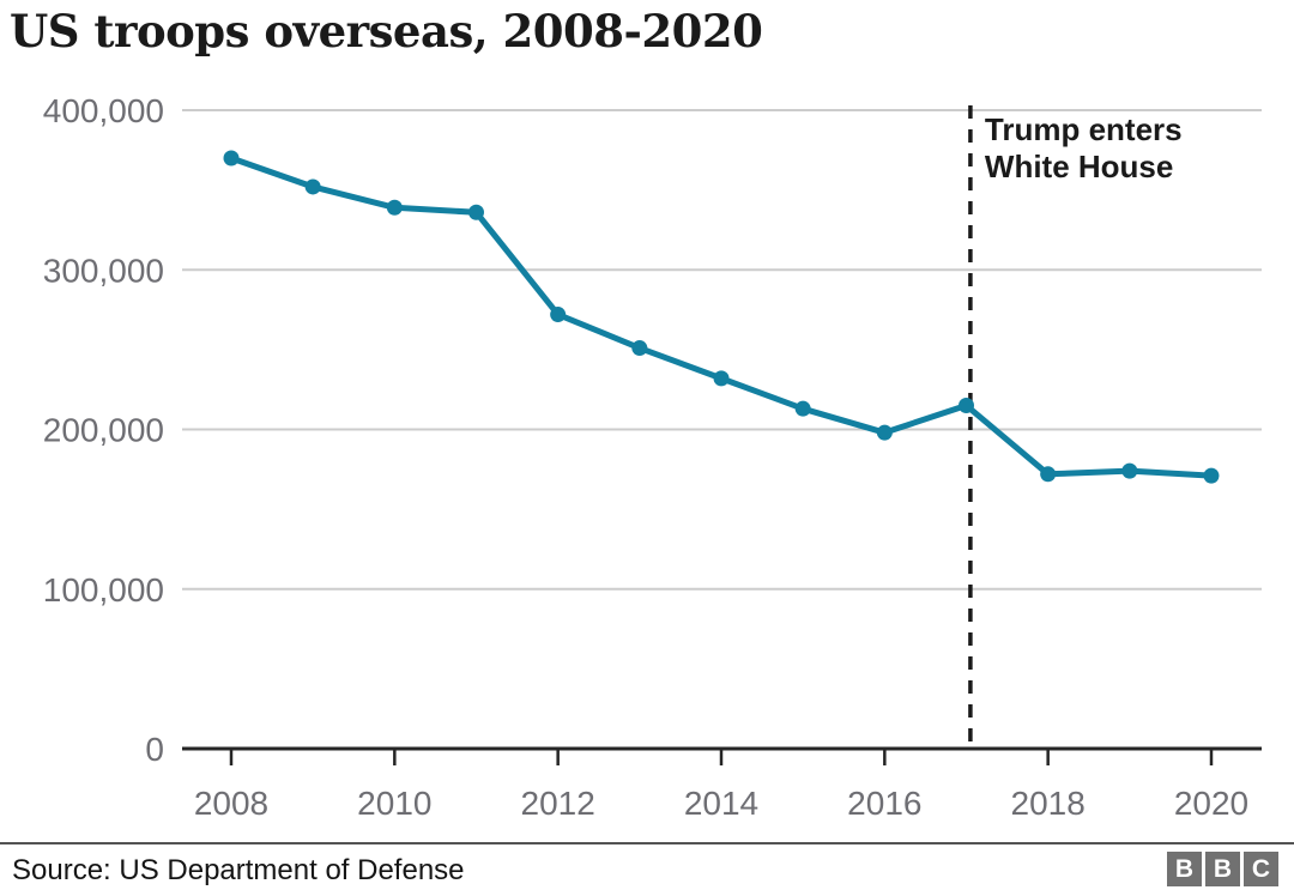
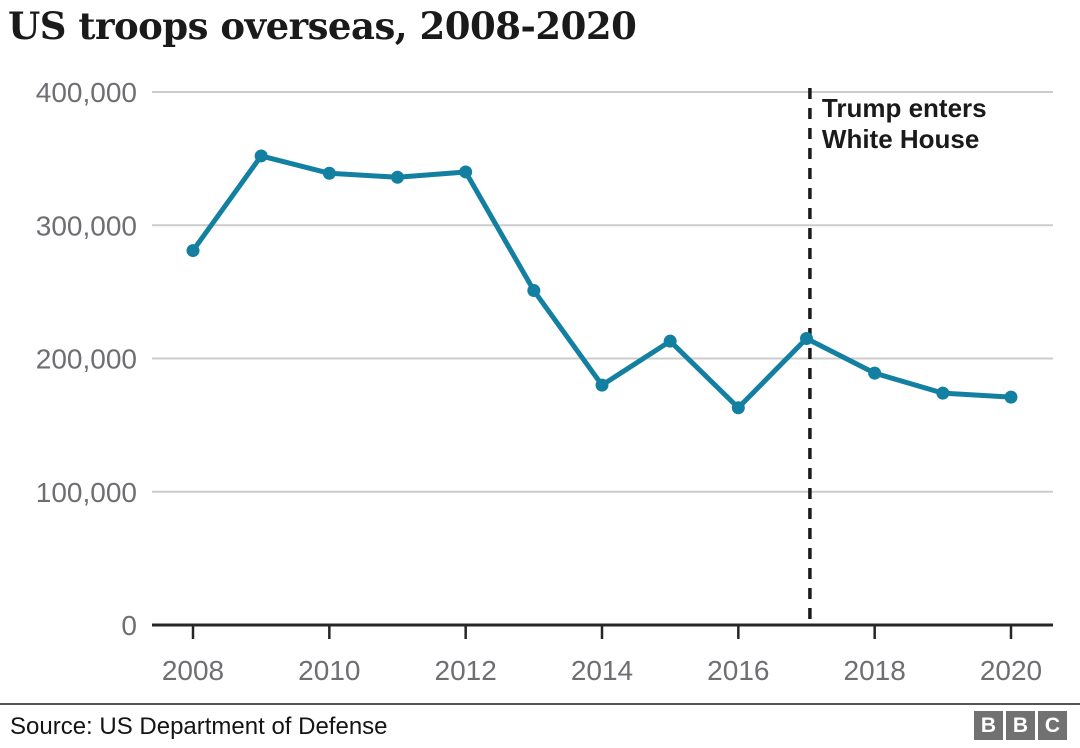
2008: 370000 -> 281000
2012: 272000 -> 340000
2014: 232000 -> 180000
2016: 198000 -> 163000
2018: 172000 -> 189000
